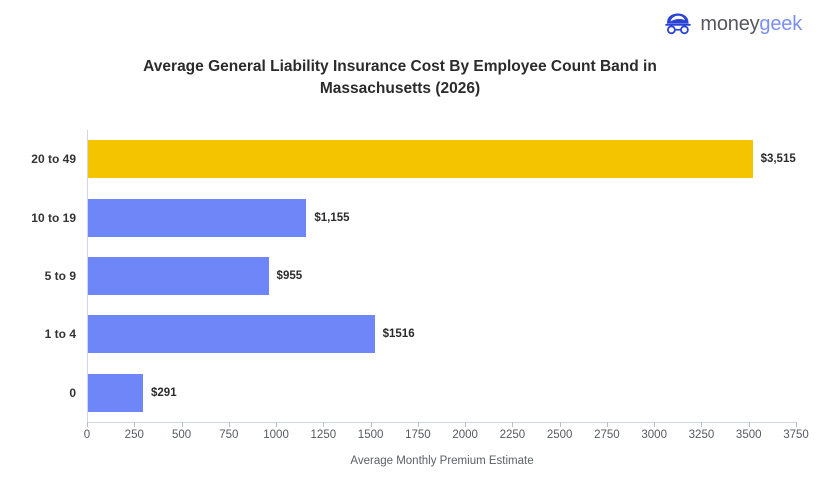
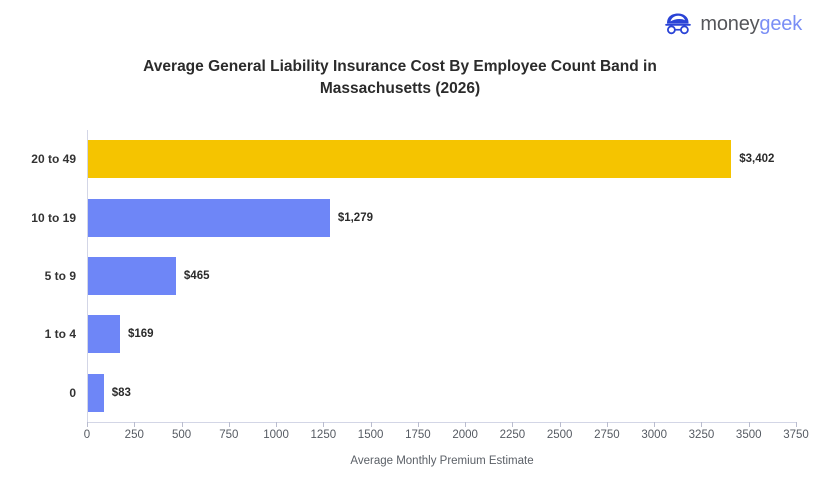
20 to 49: $3,515 -> $3,402
10 to 19: $1,155 -> $1,279
5 to 9: $955 -> $465
1 to 4: $1516 -> $169
0: $291 -> $83
